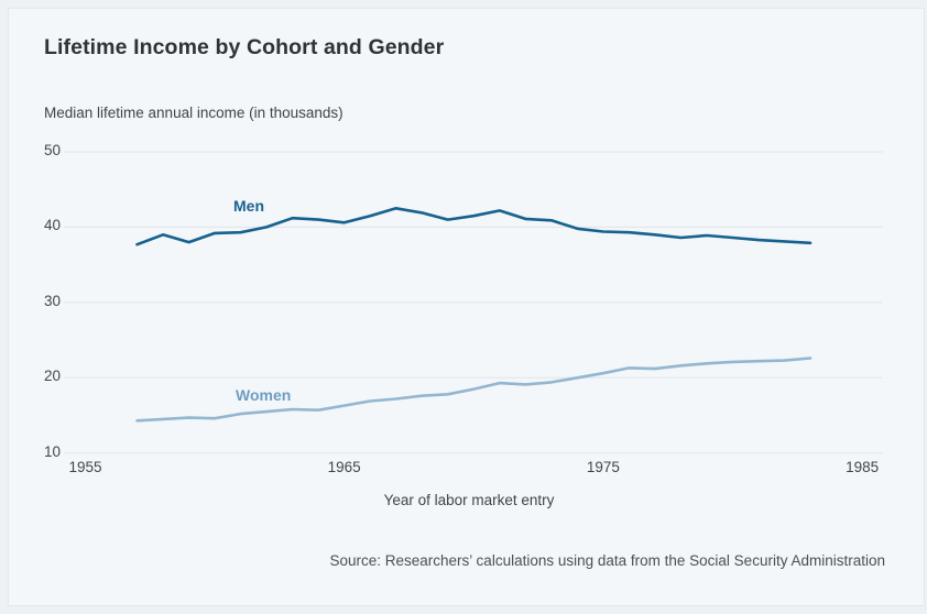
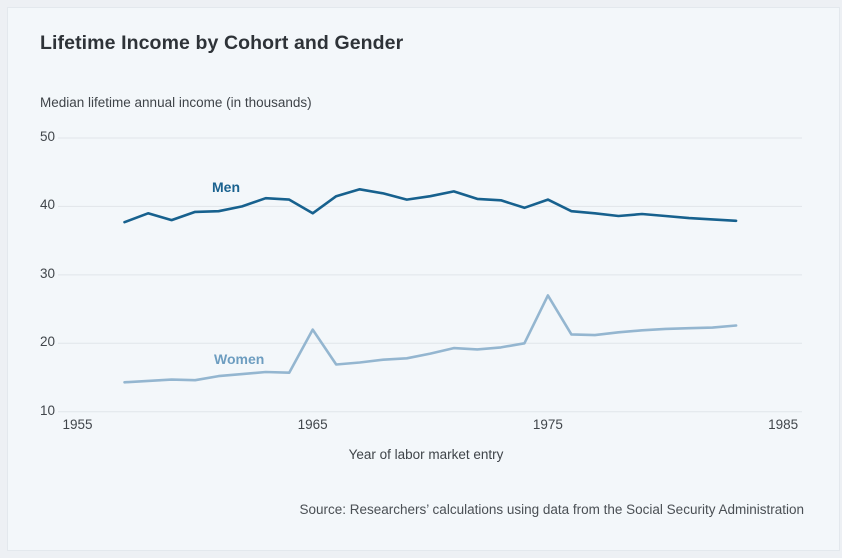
Men/1965: 41 -> 39
Women/1965: 16 -> 22
Men/1975: 39 -> 41
Women/1975: 21 -> 27
